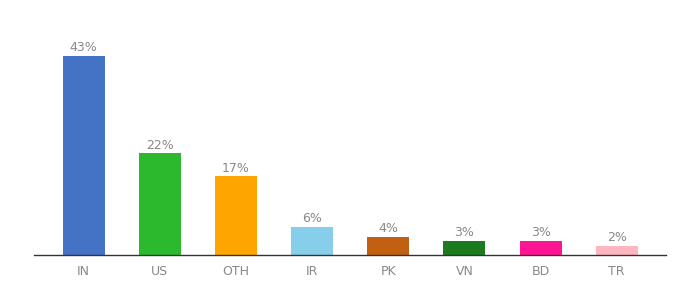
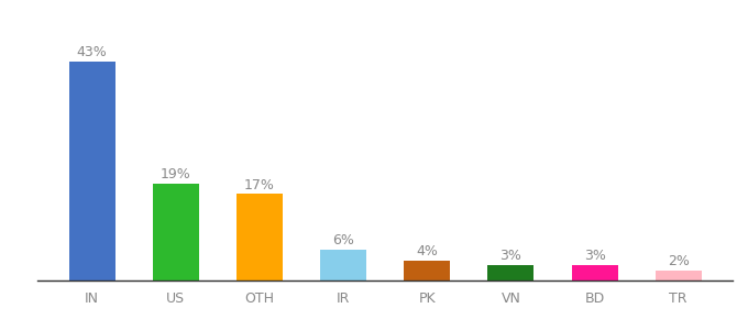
US: 22% -> 19%
